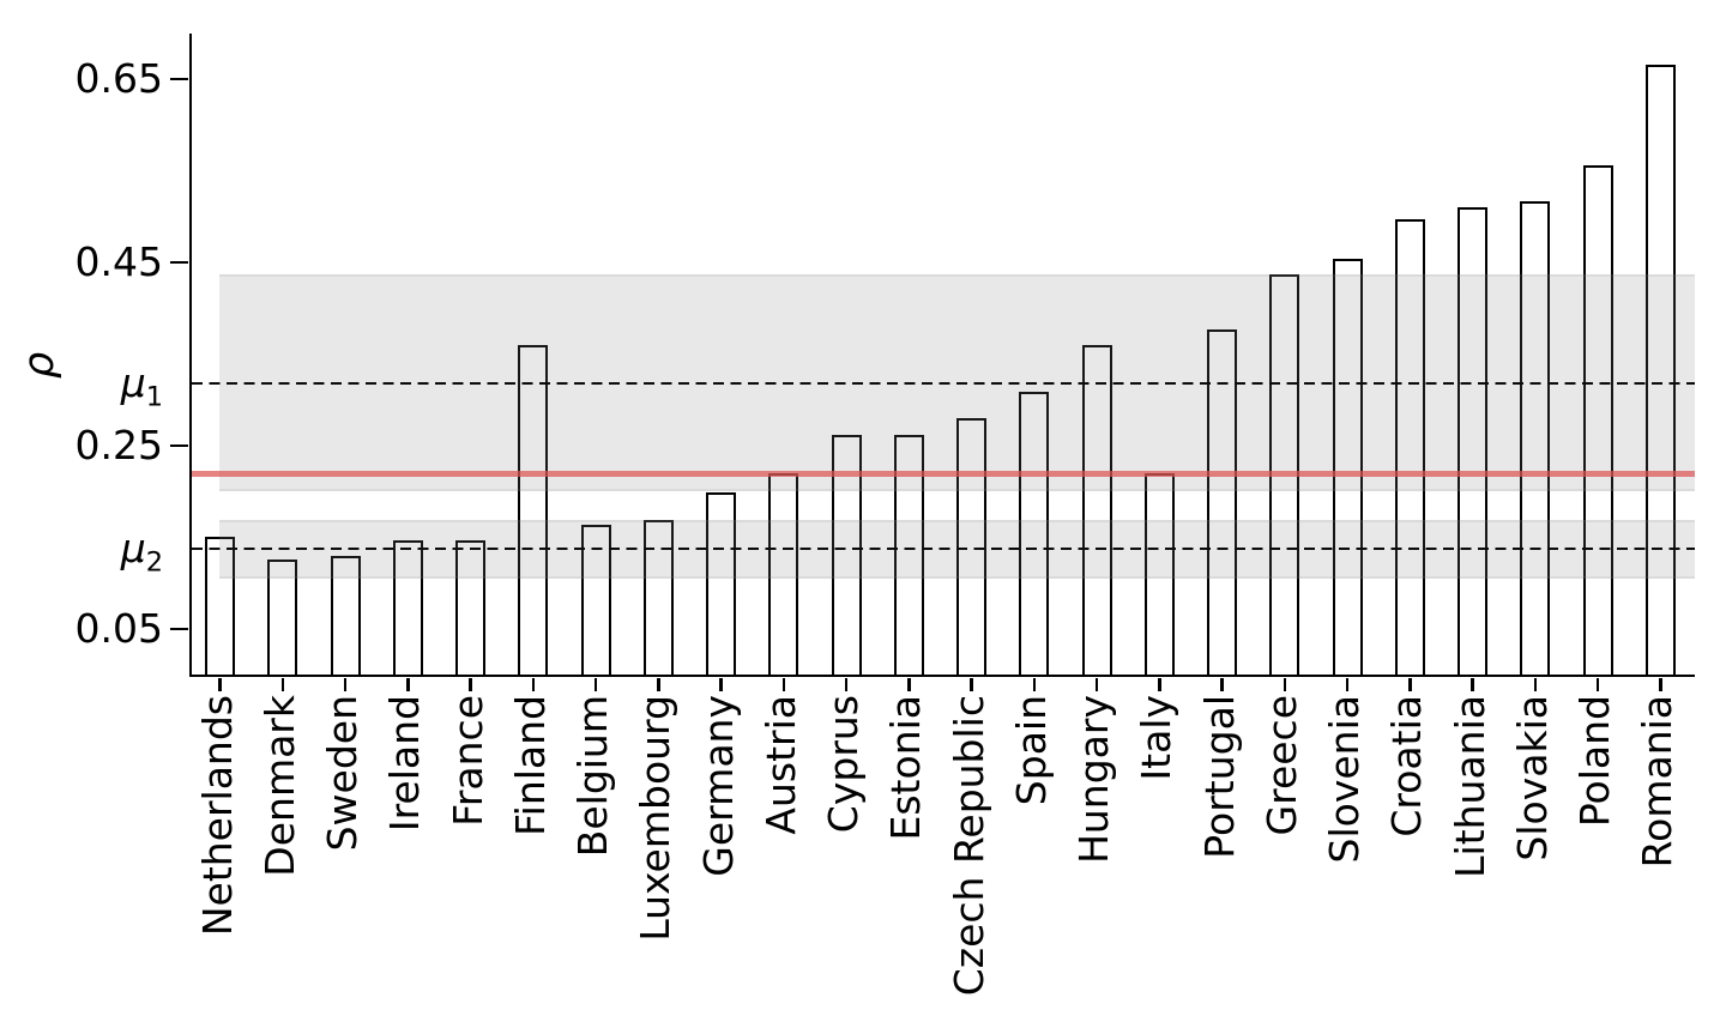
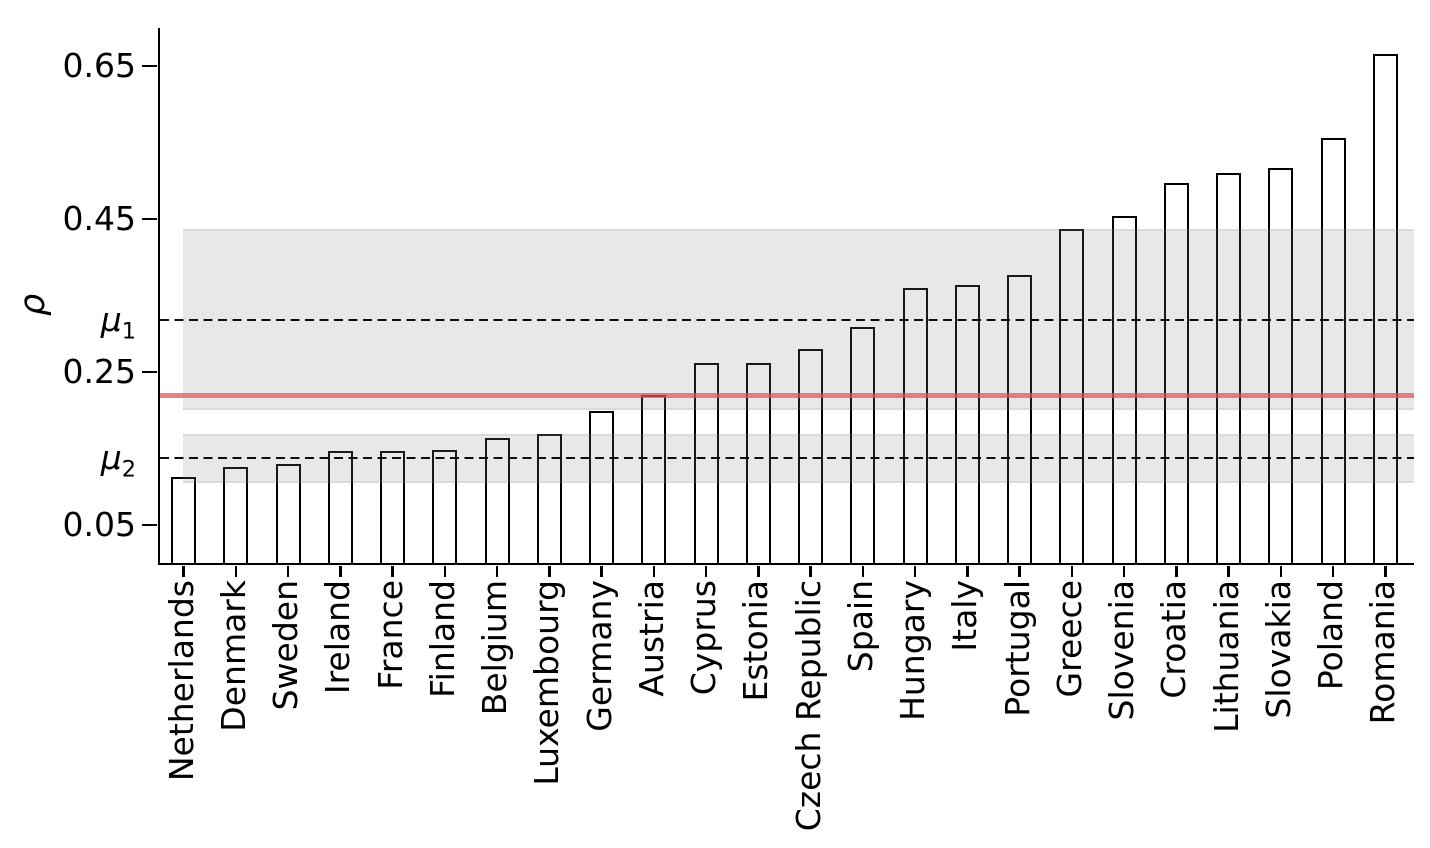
Netherlands: 0.15 -> 0.11
Finland: 0.36 -> 0.15
Italy: 0.22 -> 0.36
